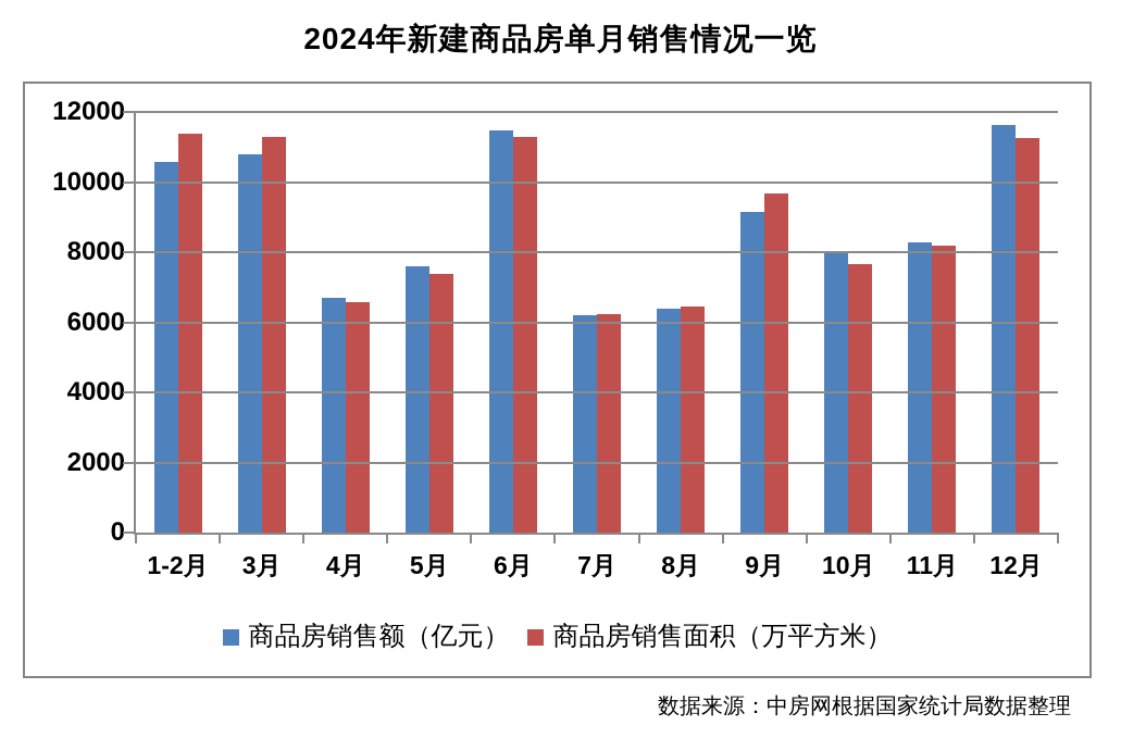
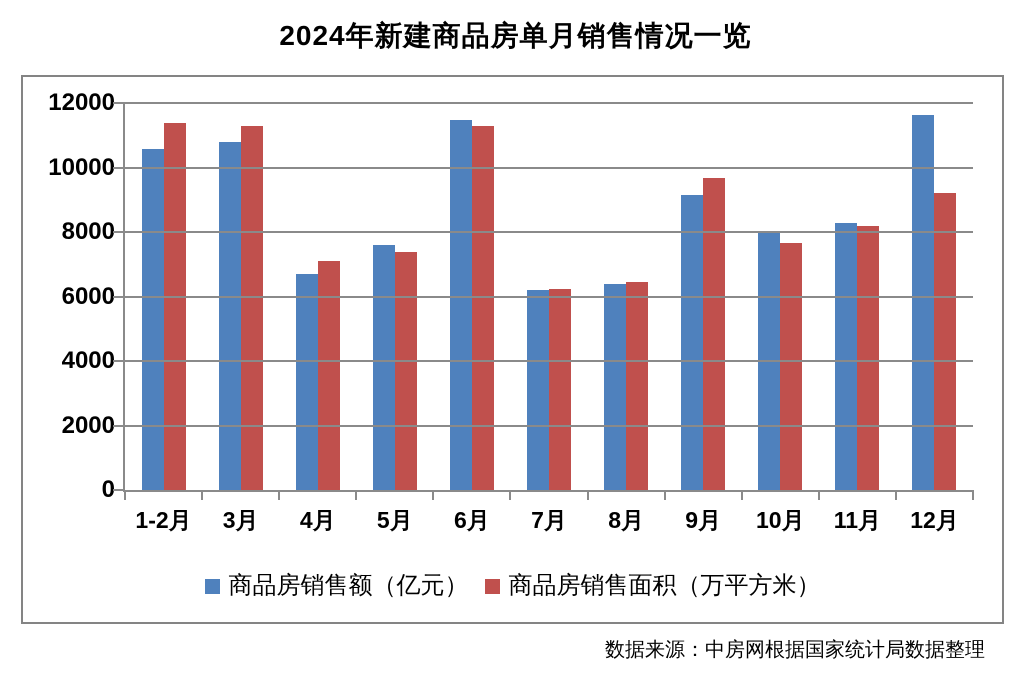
商品房销售面积（万平方米）/4月: 6600 -> 7100
商品房销售面积（万平方米）/12月: 11300 -> 9200
